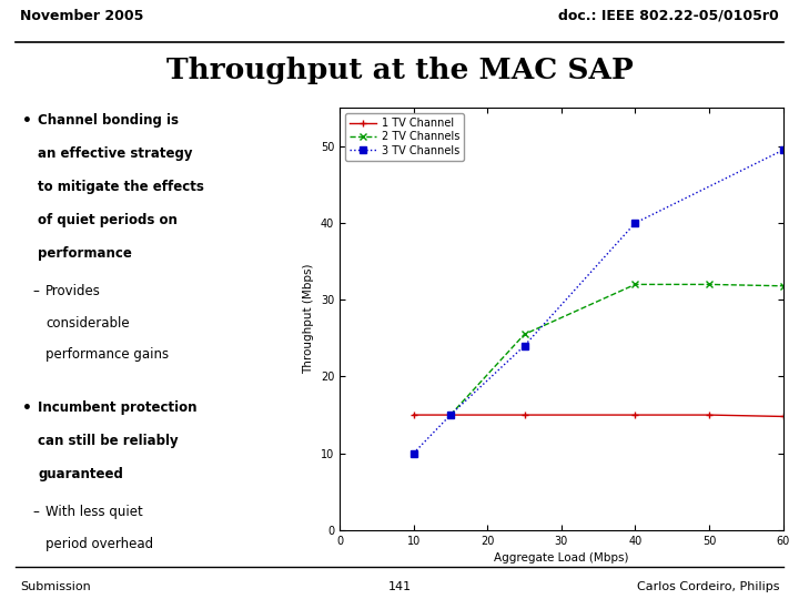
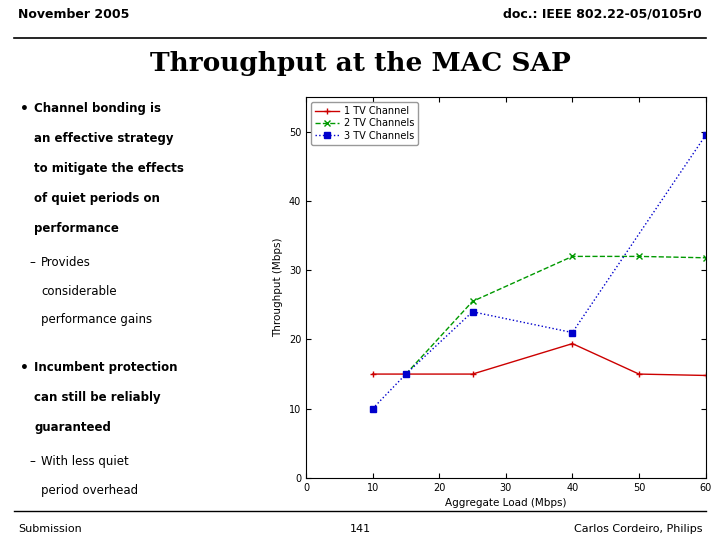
1 TV Channel/40: 15.0 -> 19.4
3 TV Channels/40: 40.0 -> 21.0
